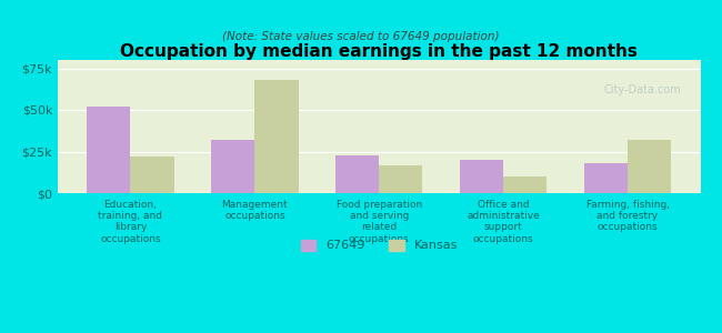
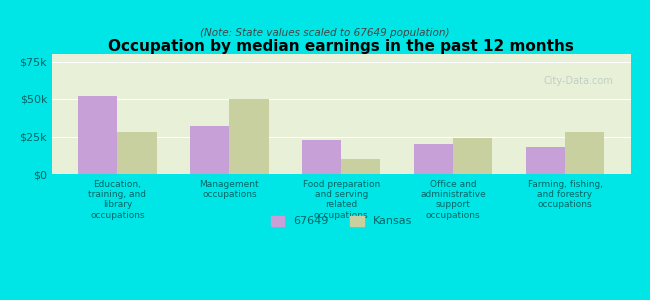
Kansas/Education, training, and library occupations: $22k -> $28k
Kansas/Management occupations: $68k -> $50k
Kansas/Food preparation and serving related occupations: $17k -> $10k
Kansas/Office and administrative support occupations: $10k -> $24k
Kansas/Farming, fishing, and forestry occupations: $32k -> $28k
